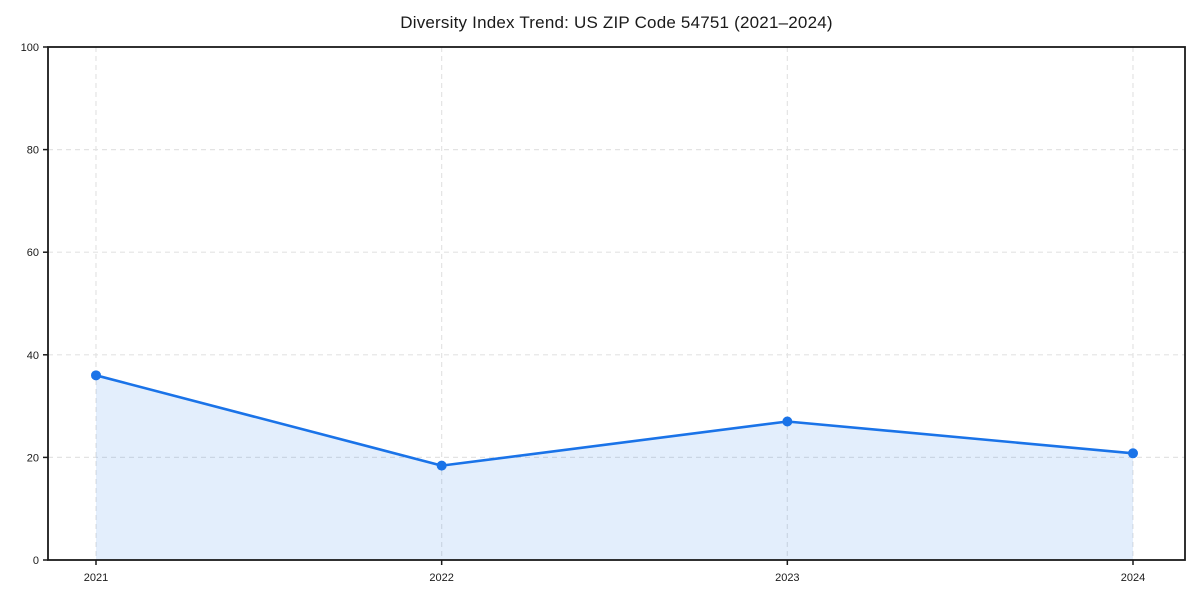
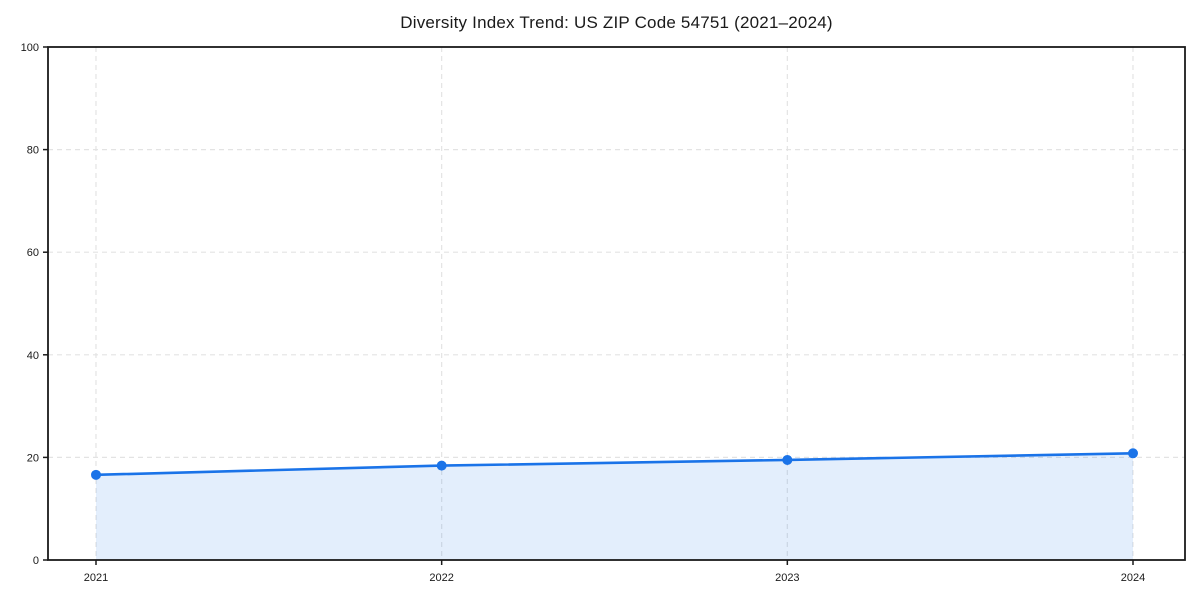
2021: 36 -> 17
2023: 27 -> 20
